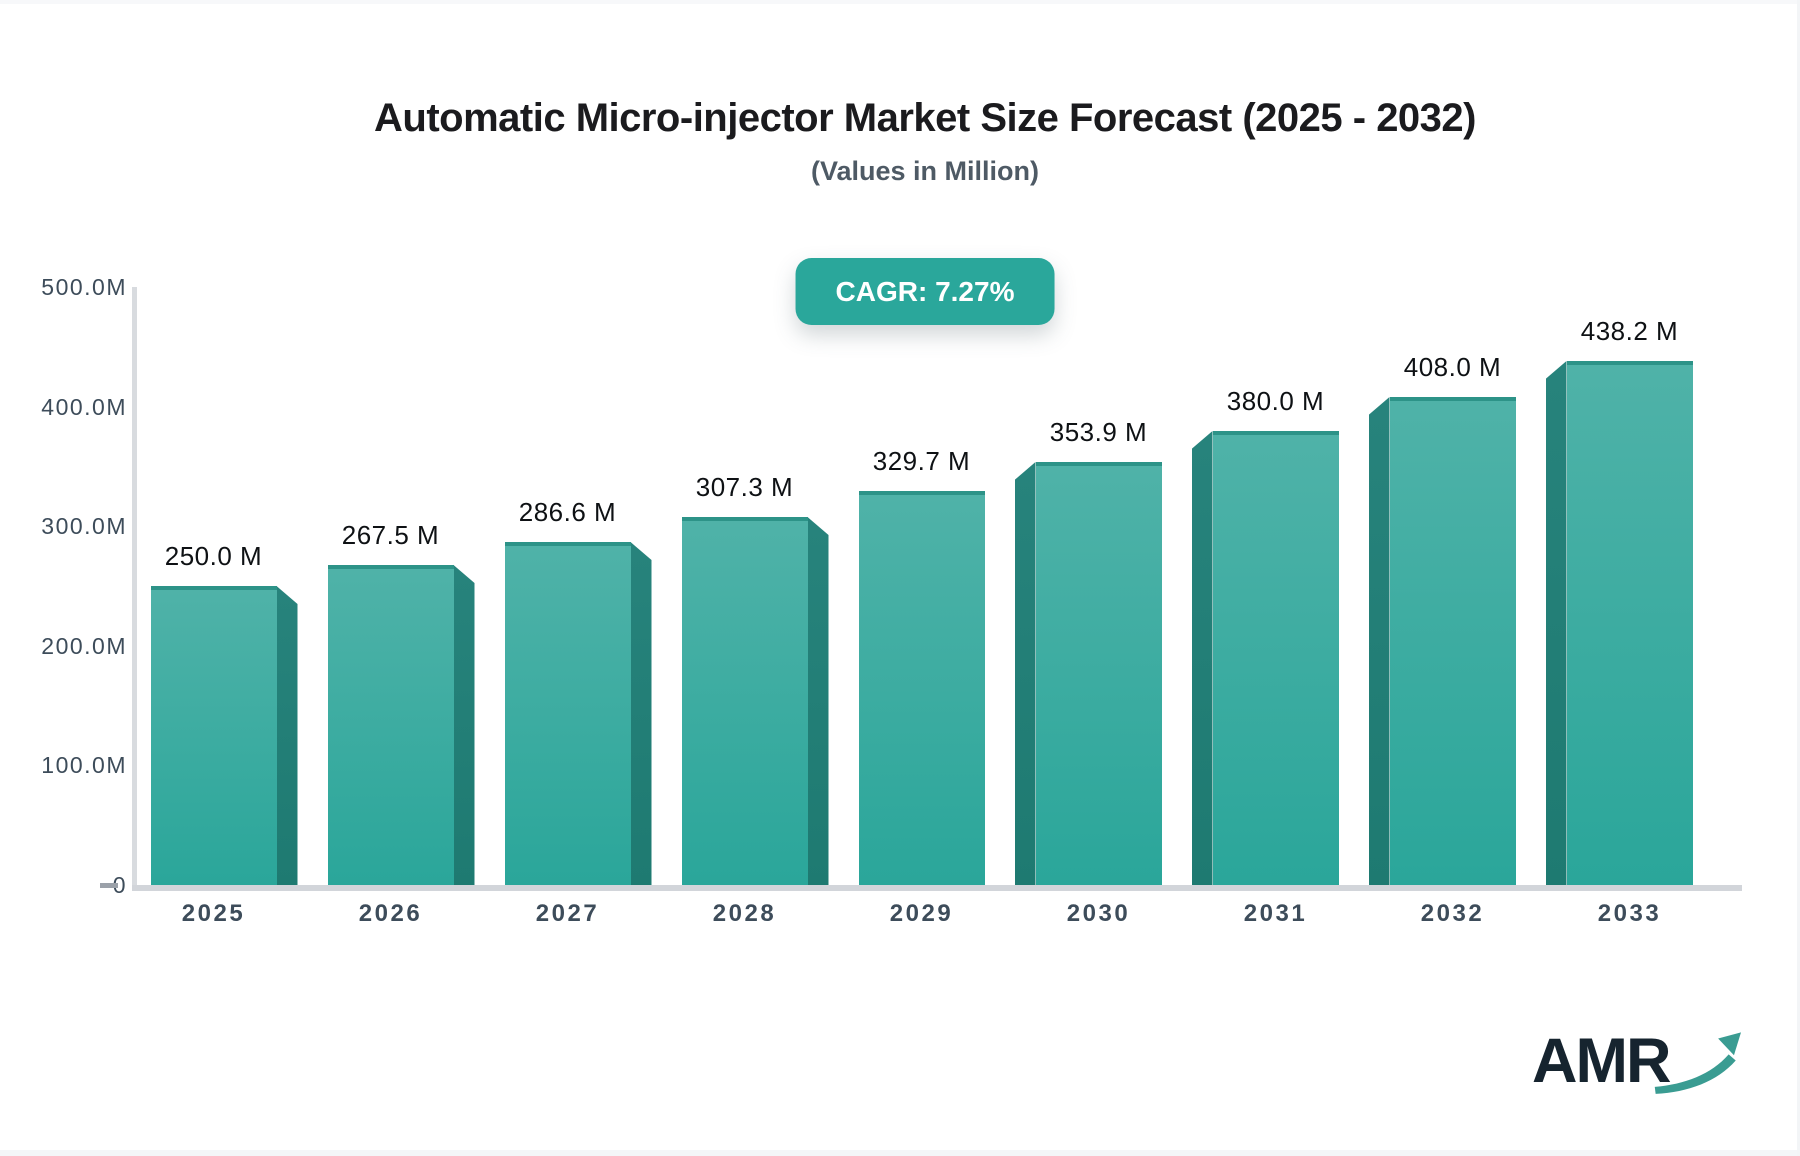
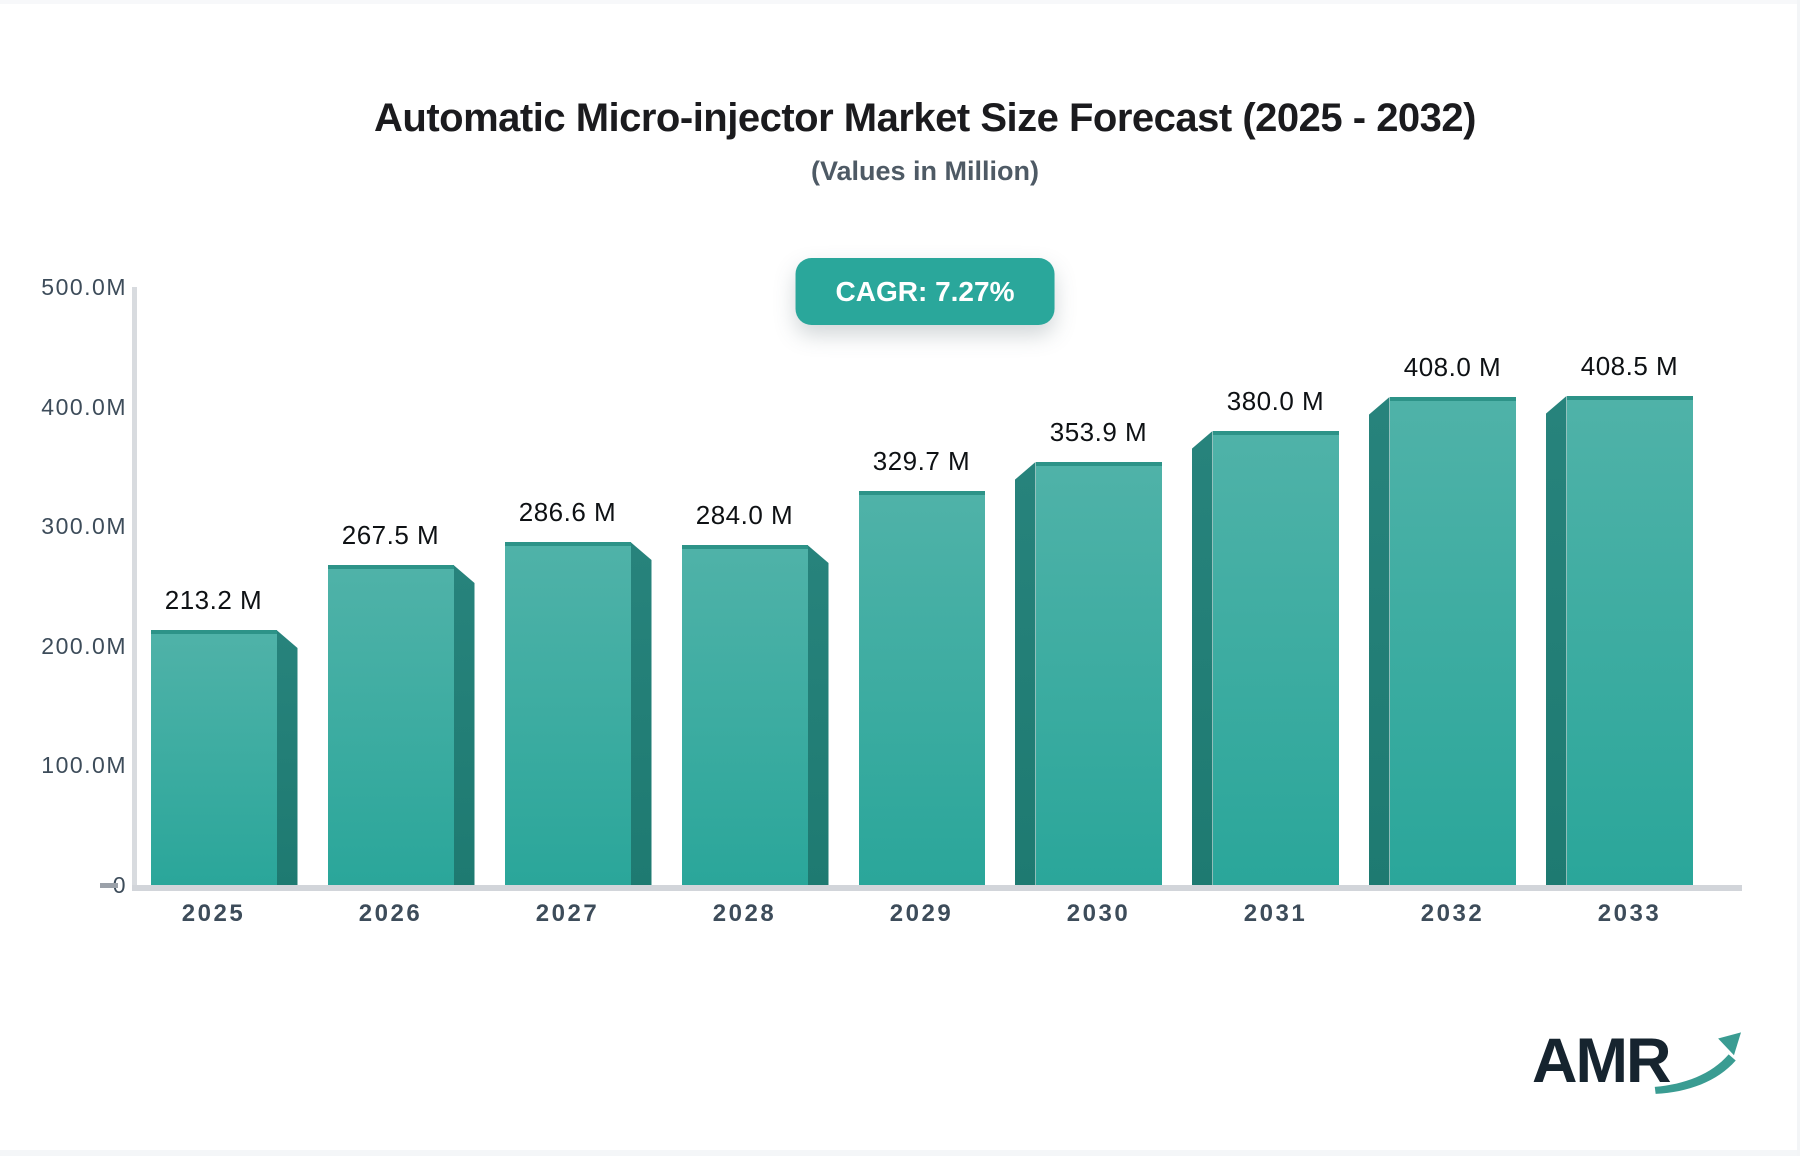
2025: 250.0 -> 213.2
2028: 307.3 -> 284.0
2033: 438.2 -> 408.5
